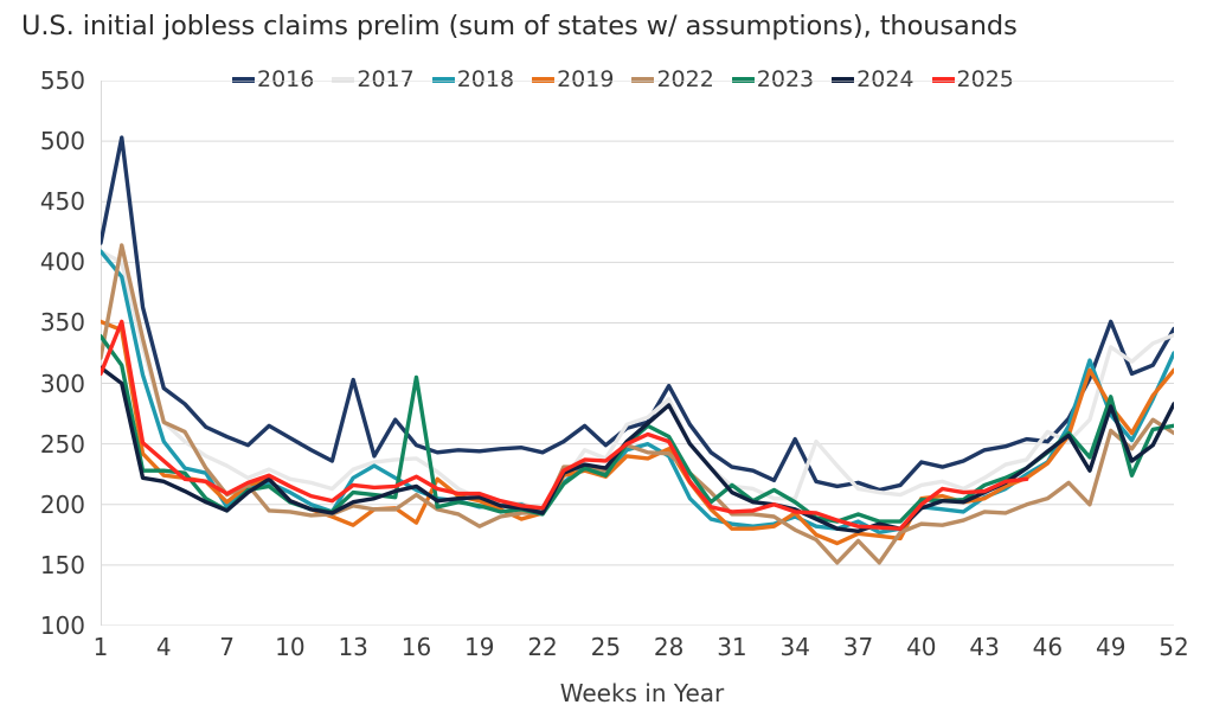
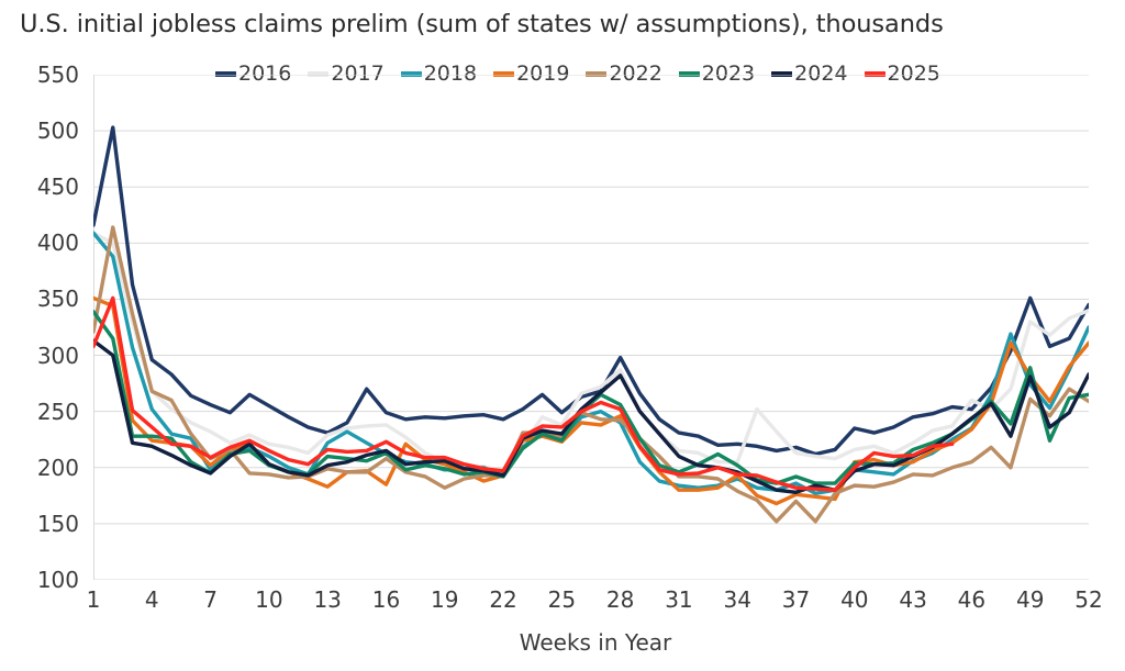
2016/13: 303 -> 231
2023/16: 305 -> 213
2023/31: 216 -> 196
2016/34: 254 -> 221
